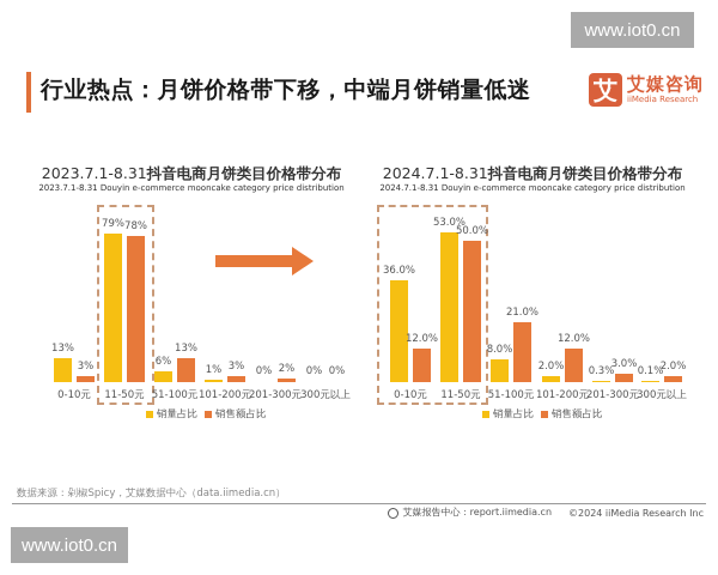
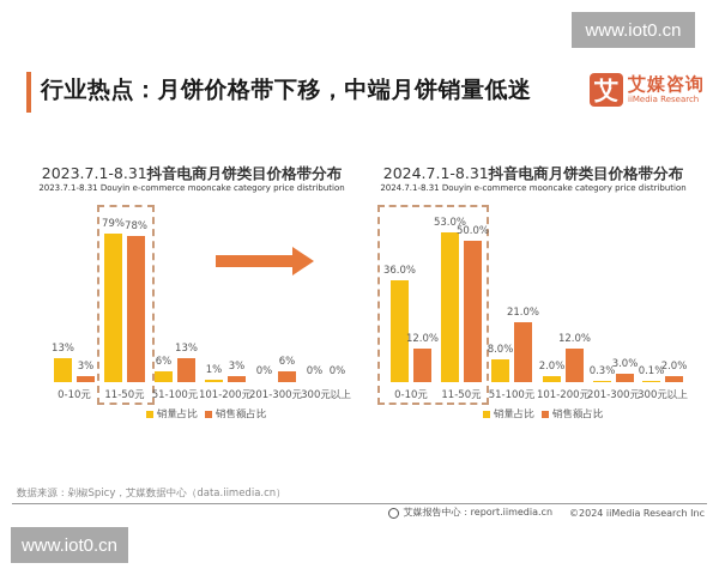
2023.7.1-8.31抖音电商月饼类目价格带分布/销售额占比/201-300元: 2% -> 6%
